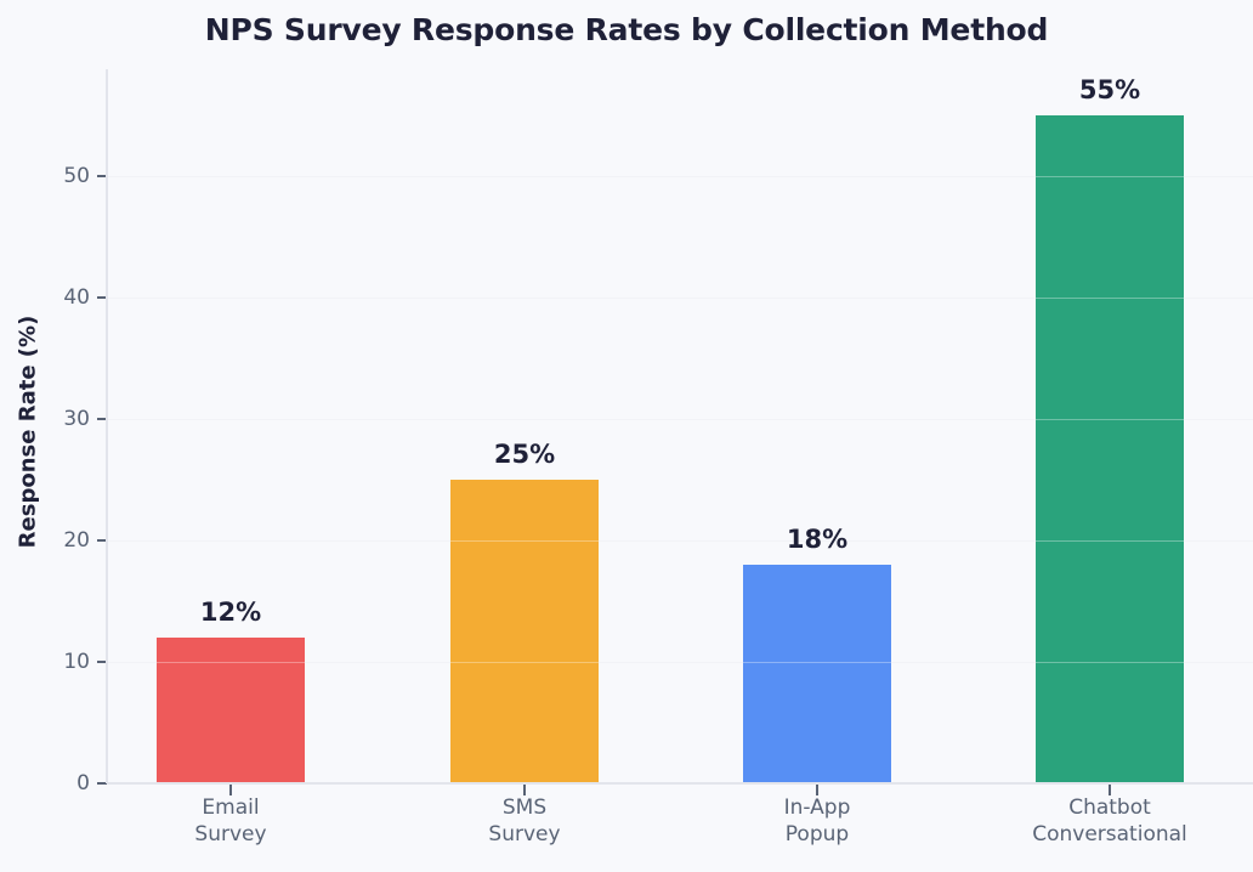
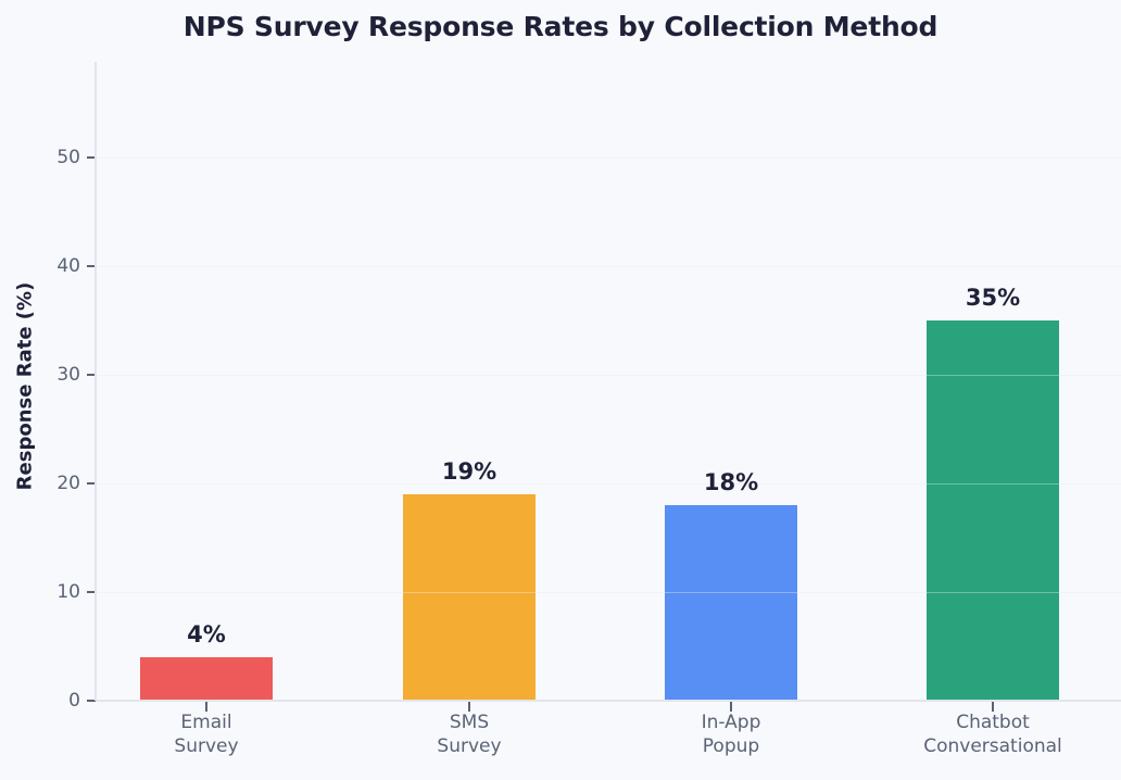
Email Survey: 12% -> 4%
SMS Survey: 25% -> 19%
Chatbot Conversational: 55% -> 35%
